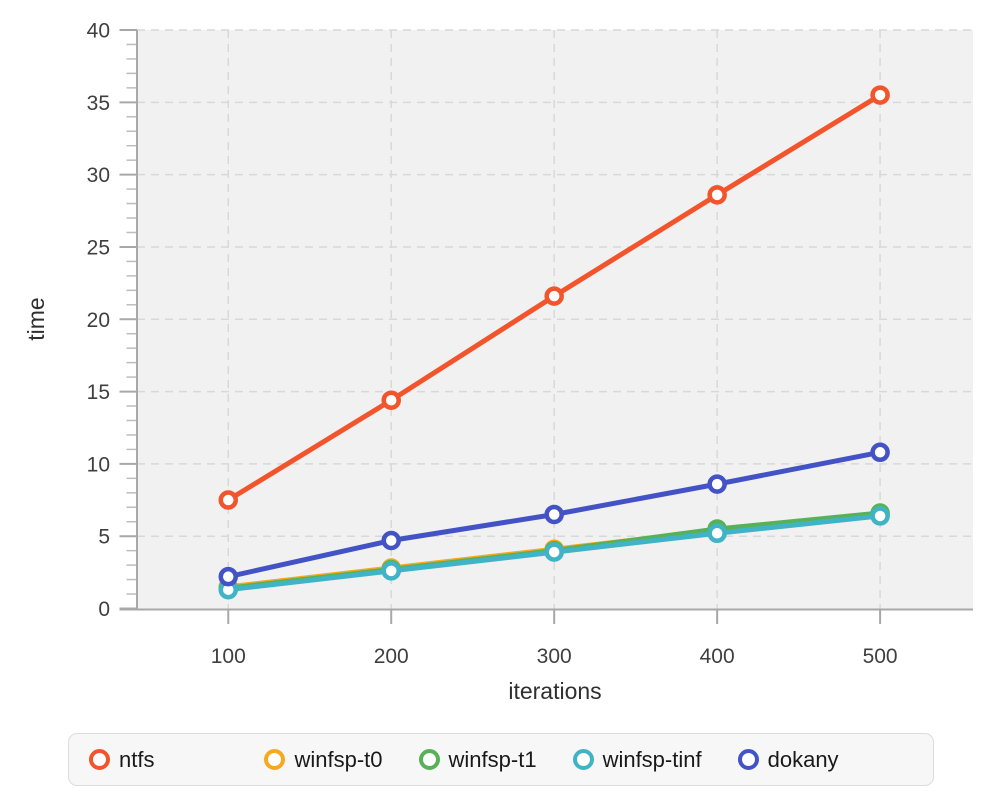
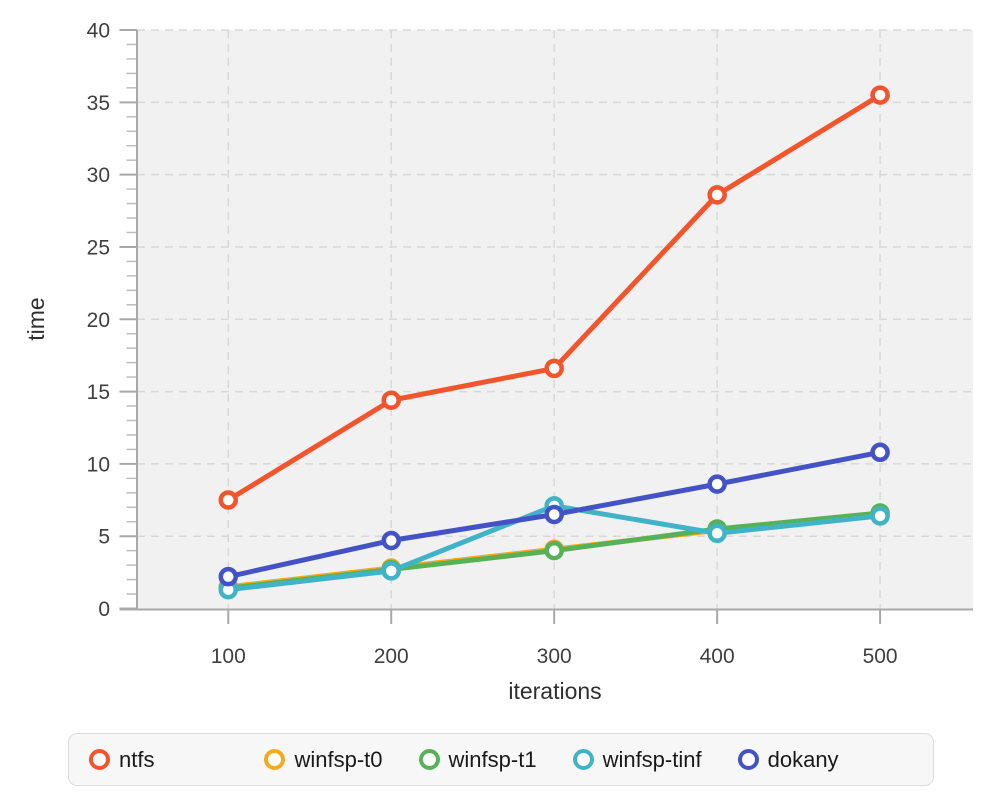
ntfs/300: 21.6 -> 16.6
winfsp-tinf/300: 3.9 -> 7.1
